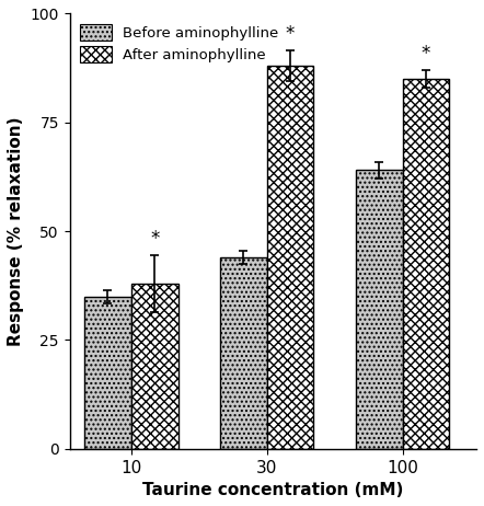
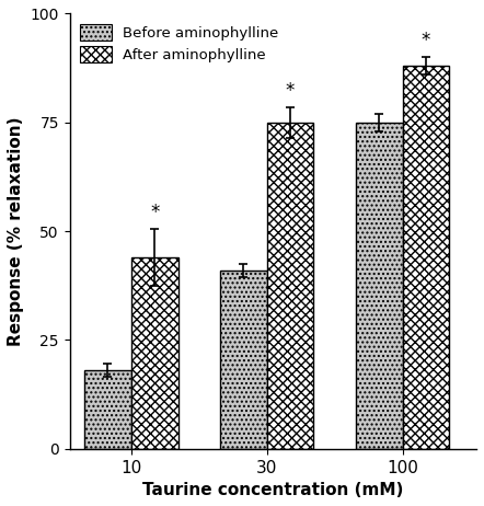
Before aminophylline/10: 35 -> 18
After aminophylline/10: 38 -> 44
Before aminophylline/30: 44 -> 41
After aminophylline/30: 88 -> 75
Before aminophylline/100: 64 -> 75
After aminophylline/100: 85 -> 88
